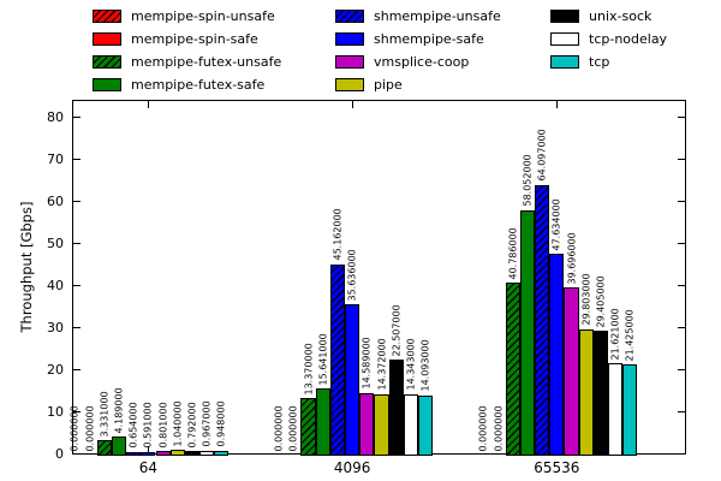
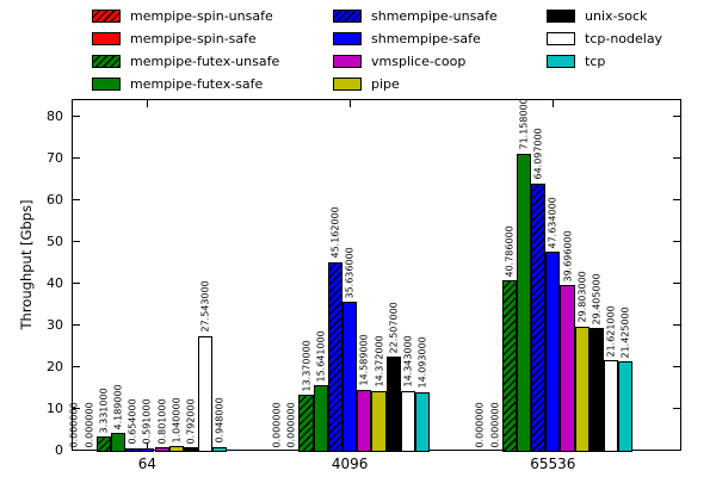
tcp-nodelay/64: 0.967000 -> 27.543000
mempipe-futex-safe/65536: 58.052000 -> 71.158000
